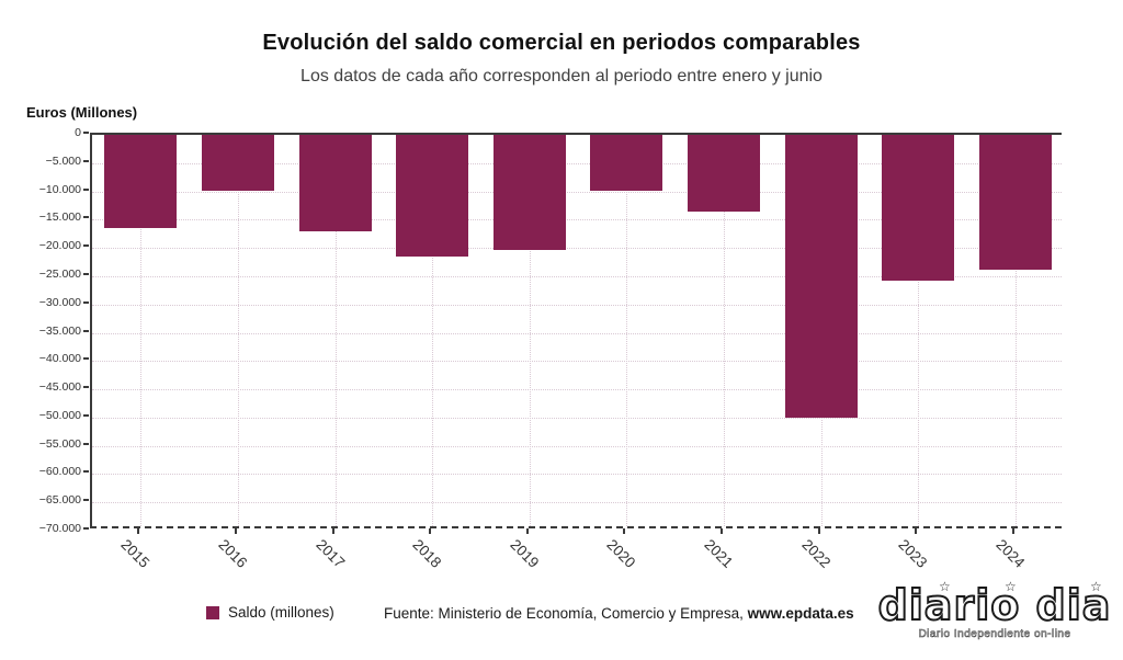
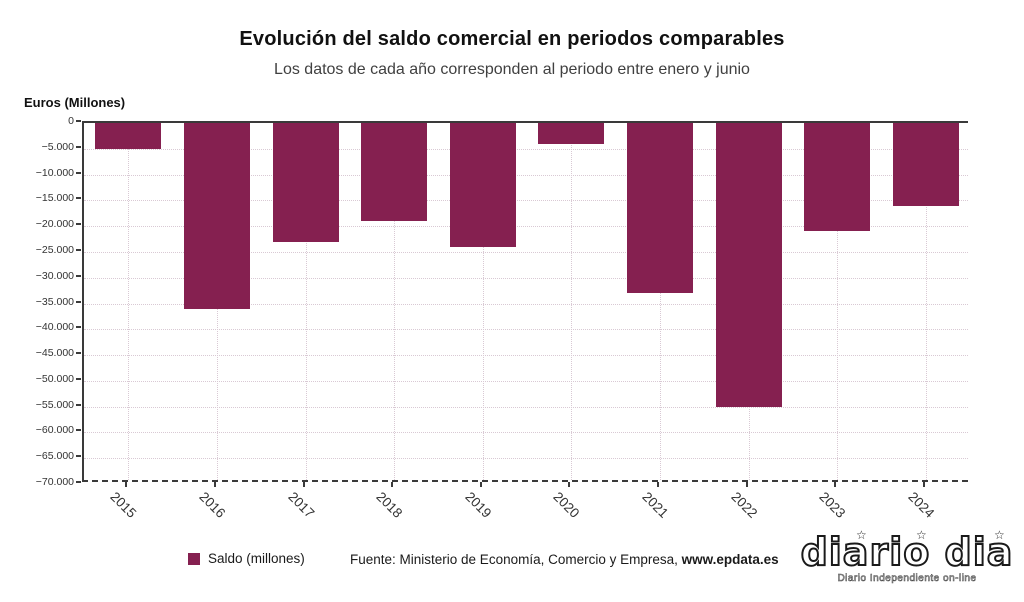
2015: -16000 -> -5000
2016: -10000 -> -36000
2017: -17000 -> -23000
2018: -22000 -> -19000
2019: -20000 -> -24000
2020: -10000 -> -4000
2021: -14000 -> -33000
2022: -50000 -> -55000
2023: -26000 -> -21000
2024: -24000 -> -16000
